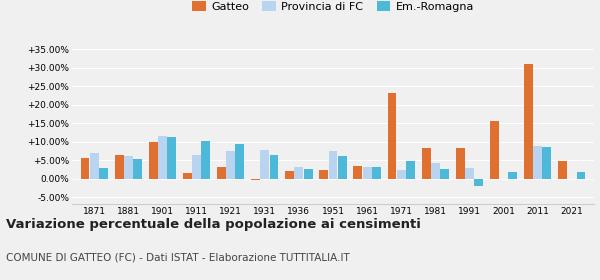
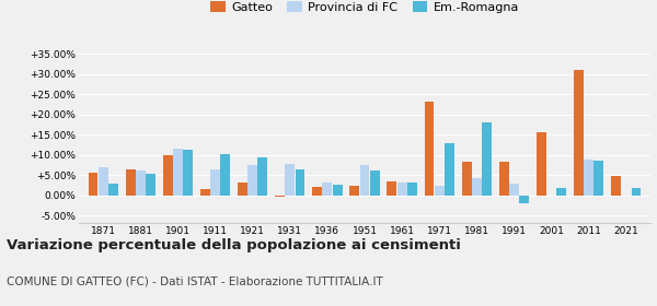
Em.-Romagna/1971: 4.7% -> 13.0%
Em.-Romagna/1981: 2.7% -> 18.0%
